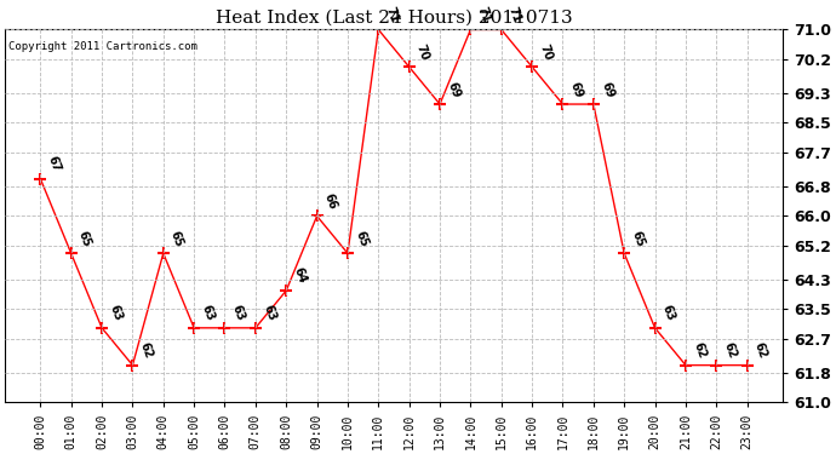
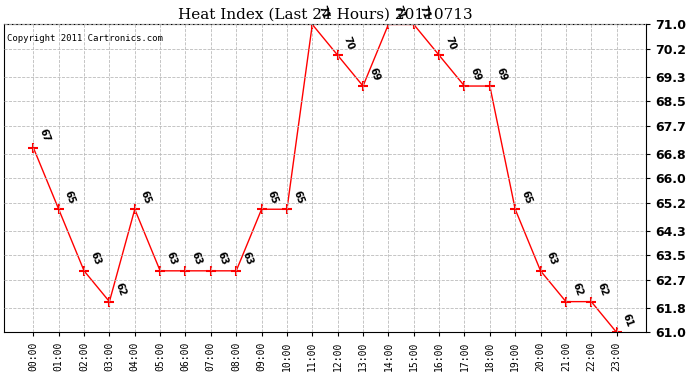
08:00: 64 -> 63
09:00: 66 -> 65
23:00: 62 -> 61
